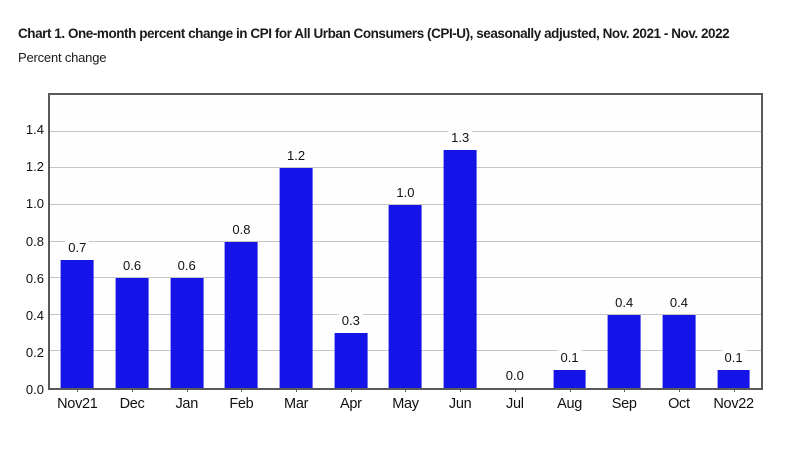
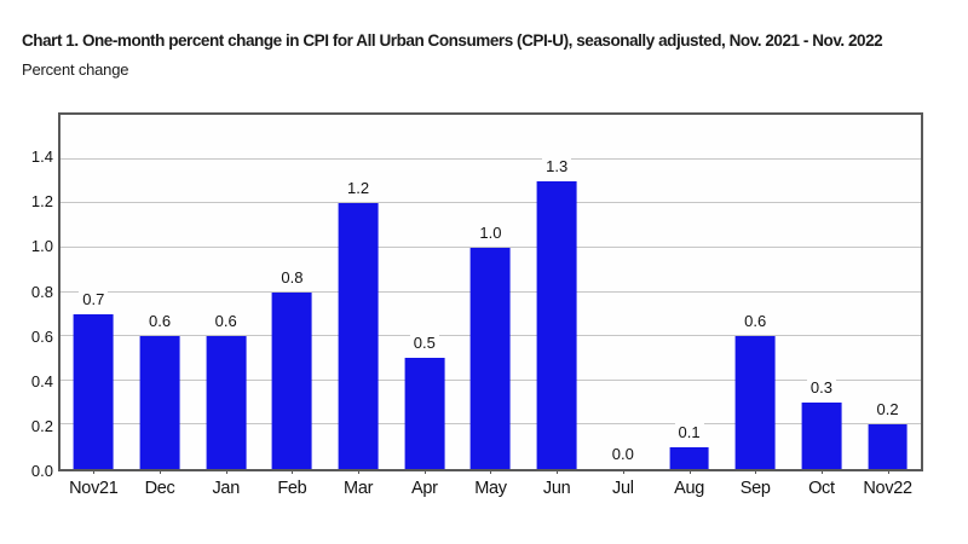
Apr: 0.3 -> 0.5
Sep: 0.4 -> 0.6
Oct: 0.4 -> 0.3
Nov22: 0.1 -> 0.2
